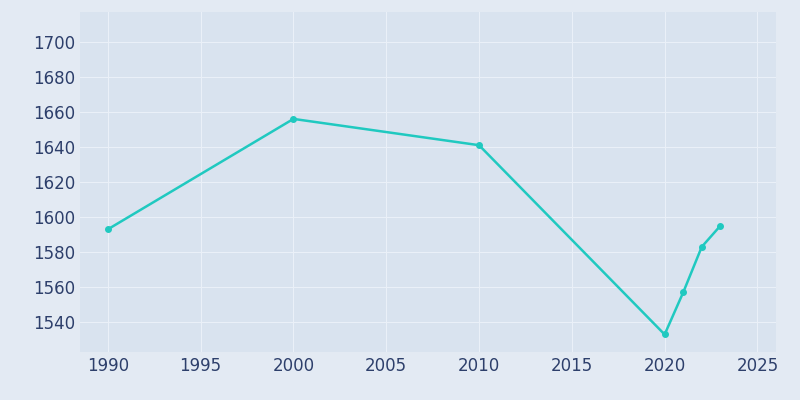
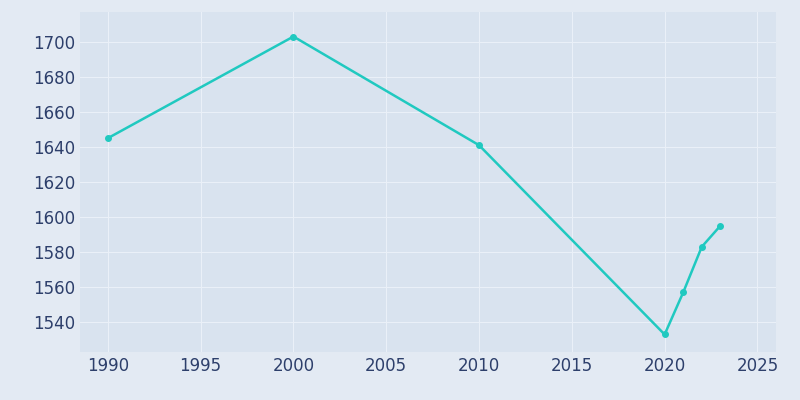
1990: 1593 -> 1645
2000: 1656 -> 1703
